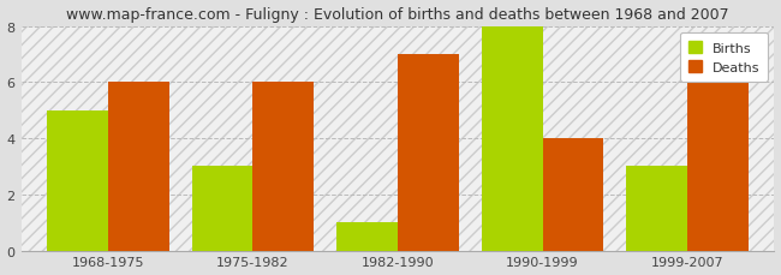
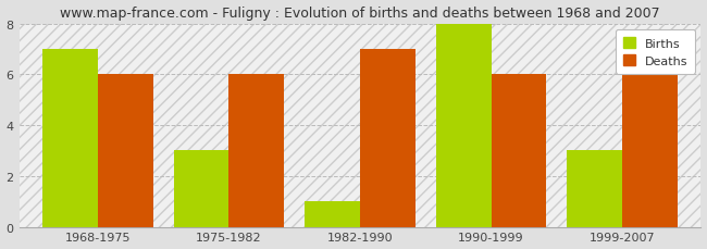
Births/1968-1975: 5 -> 7
Deaths/1990-1999: 4 -> 6
